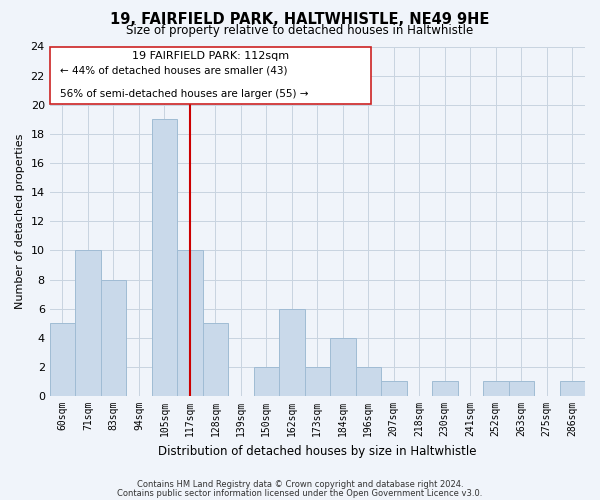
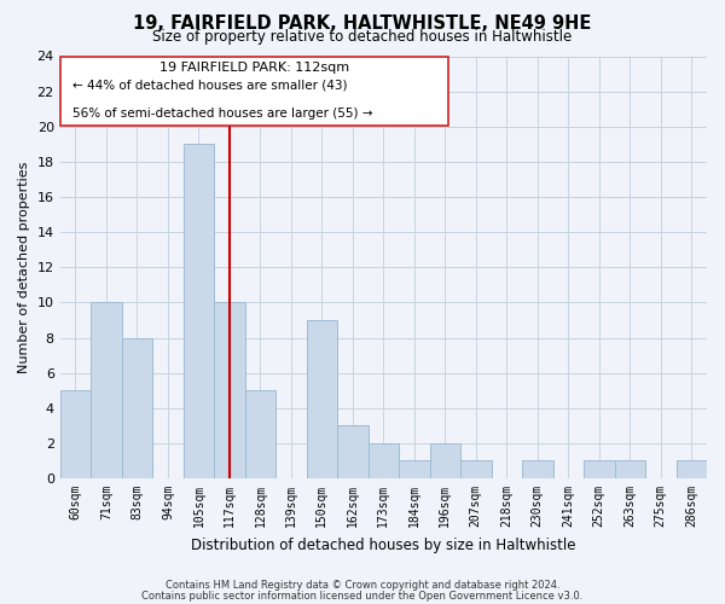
150sqm: 2 -> 9
162sqm: 6 -> 3
184sqm: 4 -> 1
